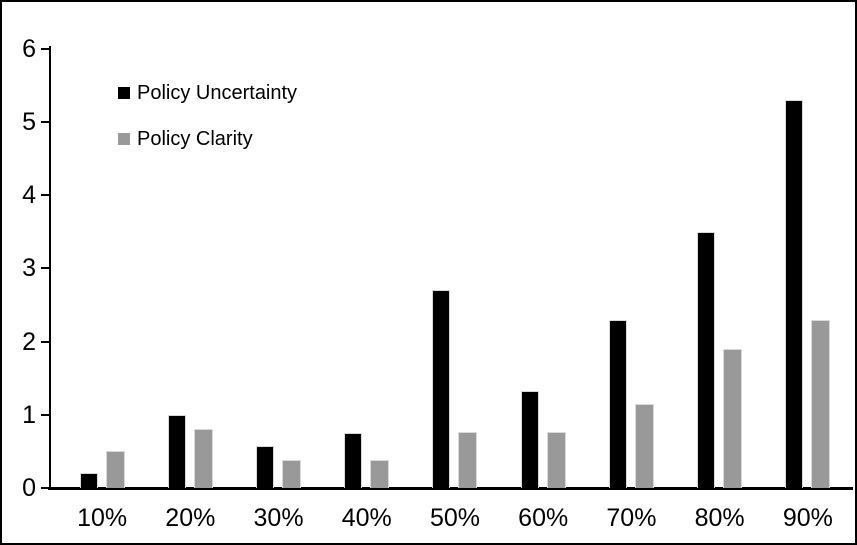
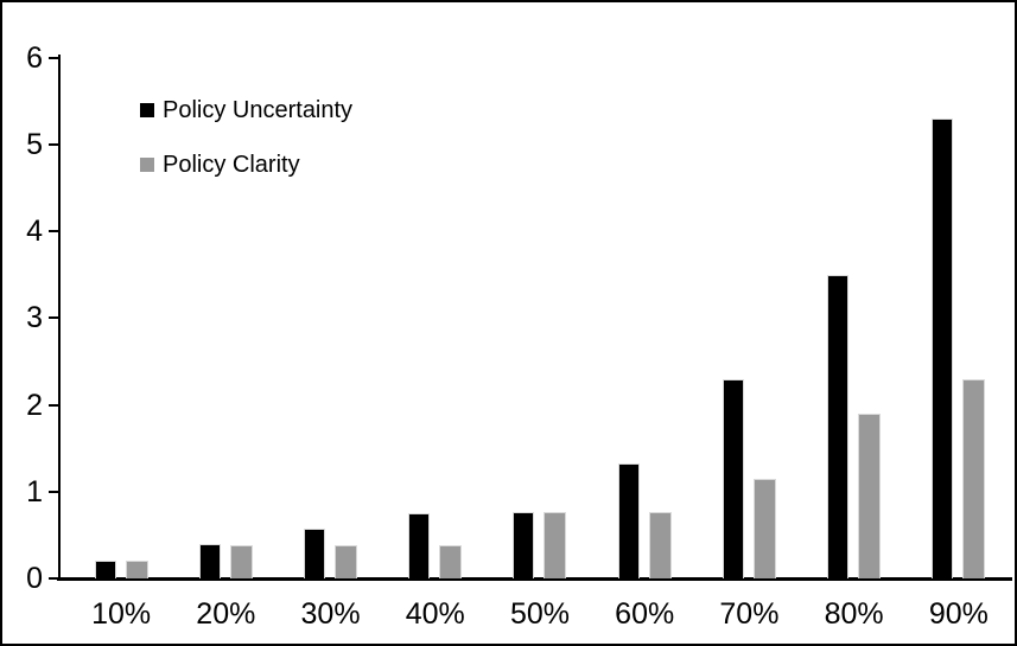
Policy Clarity/10%: 0.5 -> 0.2
Policy Uncertainty/20%: 1.0 -> 0.4
Policy Clarity/20%: 0.8 -> 0.4
Policy Uncertainty/50%: 2.7 -> 0.8
